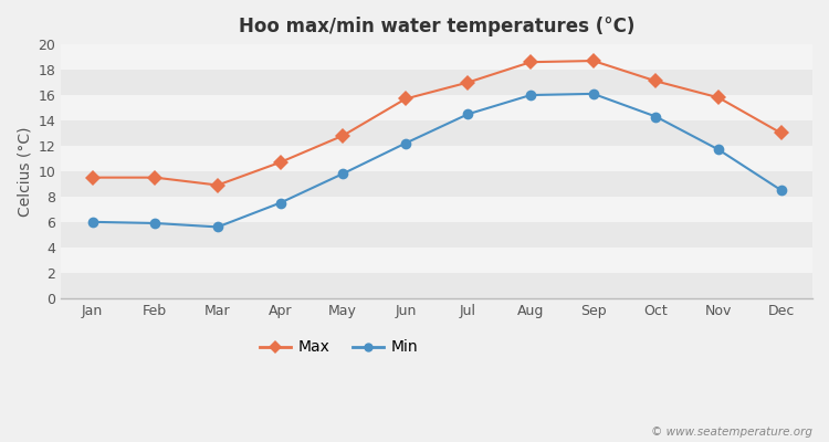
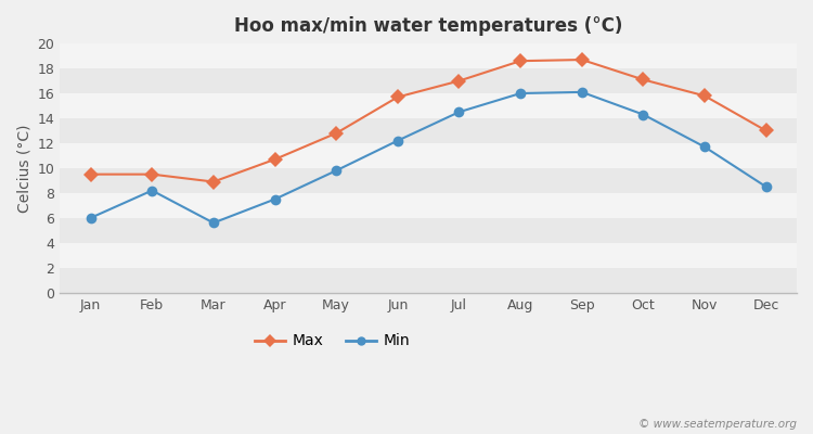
Min/Feb: 5.9 -> 8.2
